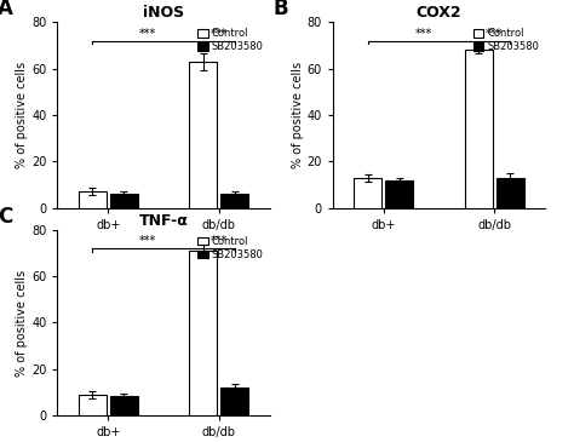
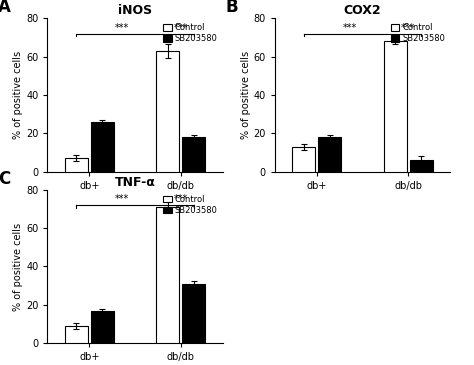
iNOS/SB203580/db+: 6 -> 26
iNOS/SB203580/db/db: 6 -> 18
COX2/SB203580/db+: 12 -> 18
COX2/SB203580/db/db: 13 -> 6
TNF-α/SB203580/db+: 8 -> 17
TNF-α/SB203580/db/db: 12 -> 31
